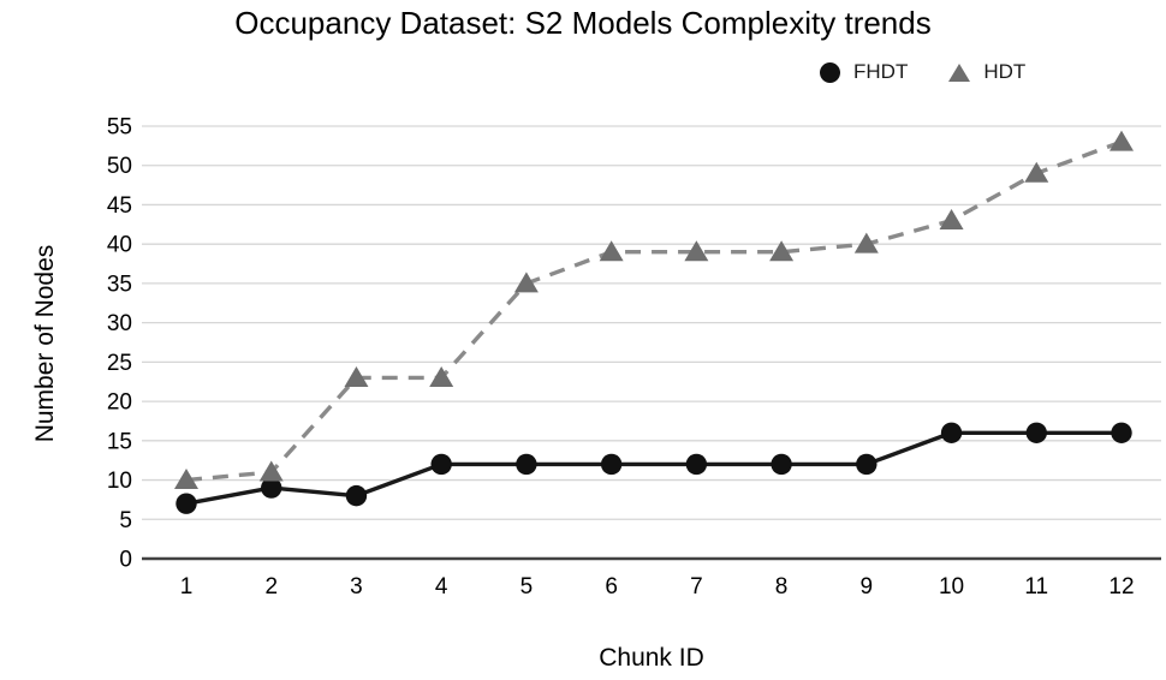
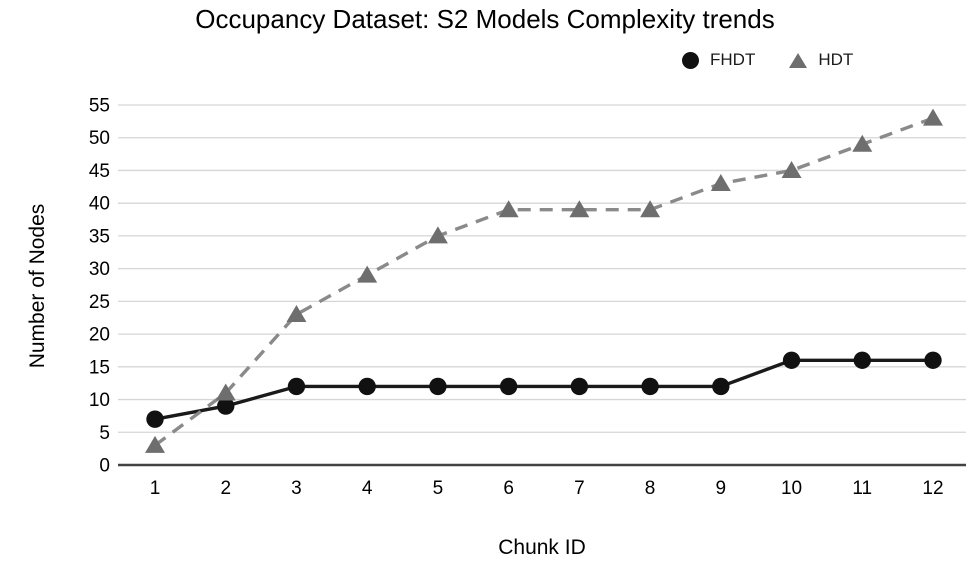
HDT/1: 10 -> 3
FHDT/3: 8 -> 12
HDT/4: 23 -> 29
HDT/9: 40 -> 43
HDT/10: 43 -> 45
